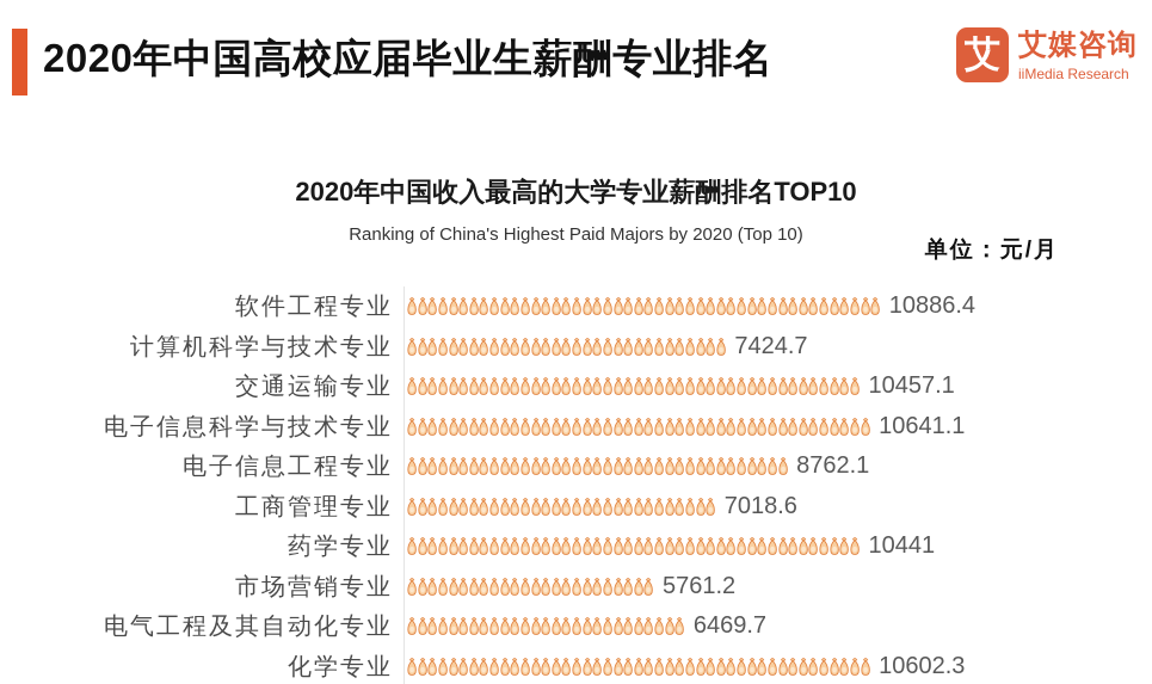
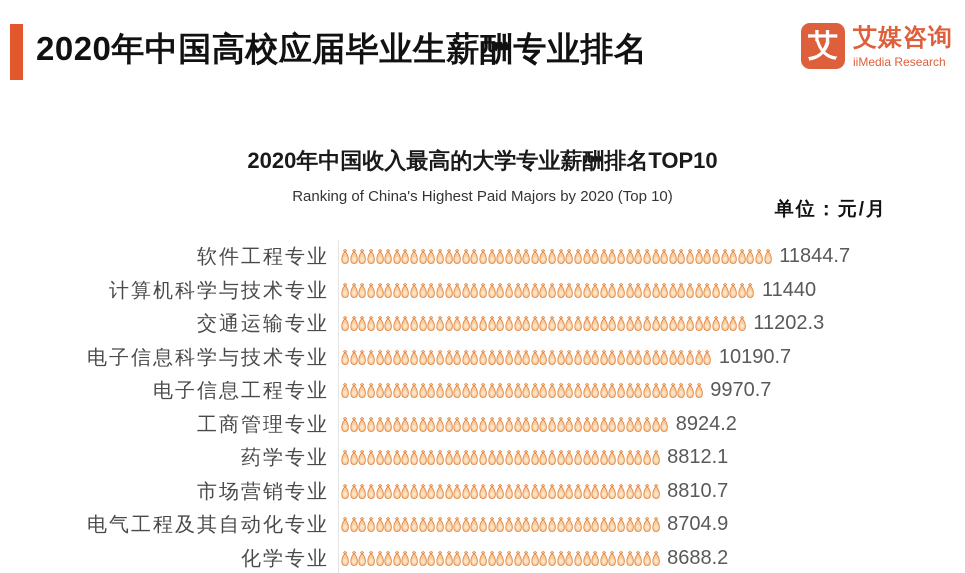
软件工程专业: 10886.4 -> 11844.7
计算机科学与技术专业: 7424.7 -> 11440
交通运输专业: 10457.1 -> 11202.3
电子信息科学与技术专业: 10641.1 -> 10190.7
电子信息工程专业: 8762.1 -> 9970.7
工商管理专业: 7018.6 -> 8924.2
药学专业: 10441 -> 8812.1
市场营销专业: 5761.2 -> 8810.7
电气工程及其自动化专业: 6469.7 -> 8704.9
化学专业: 10602.3 -> 8688.2
